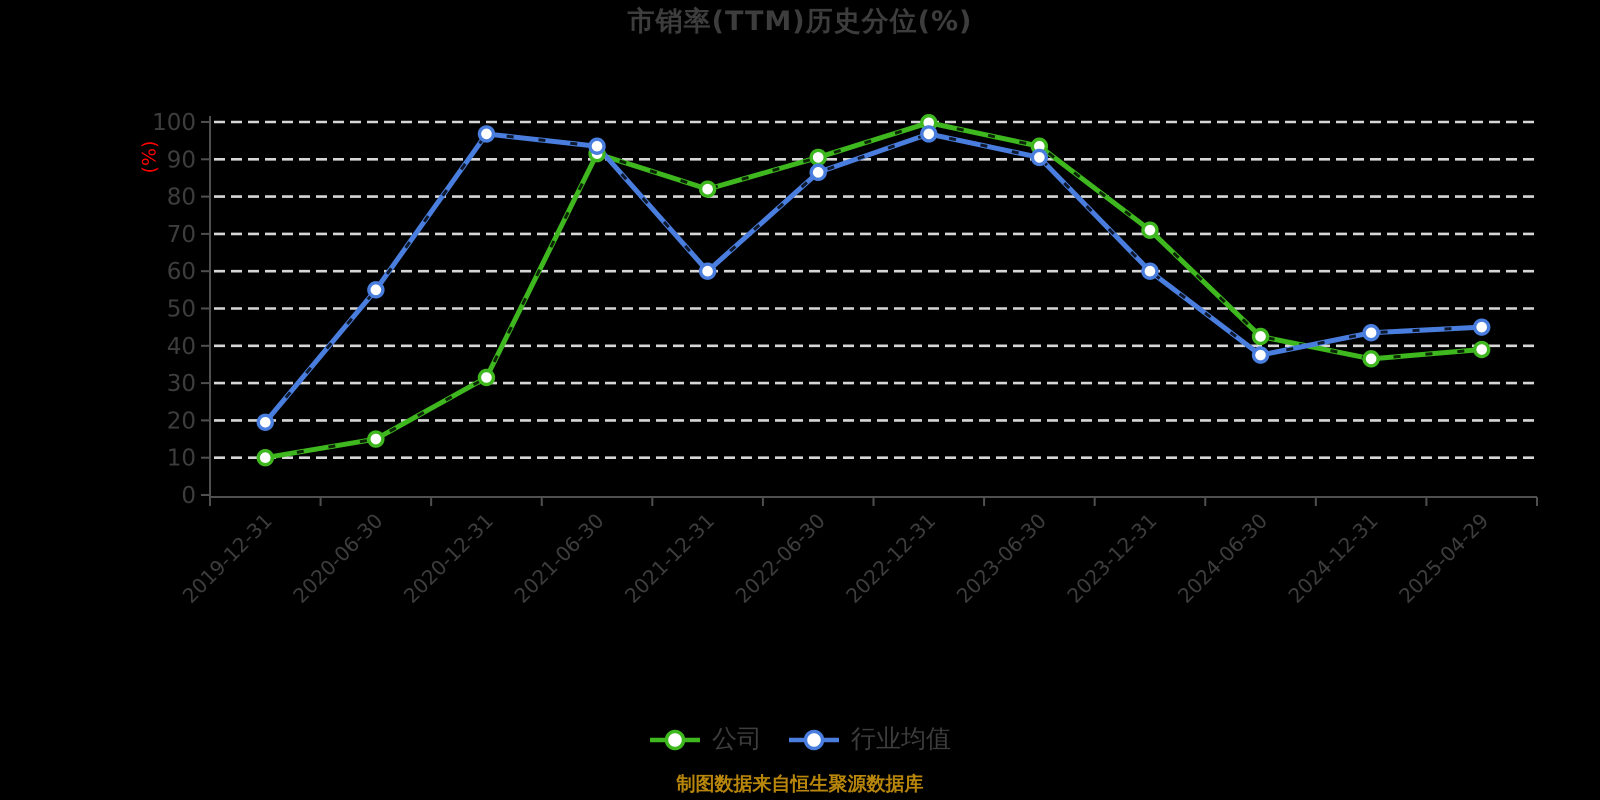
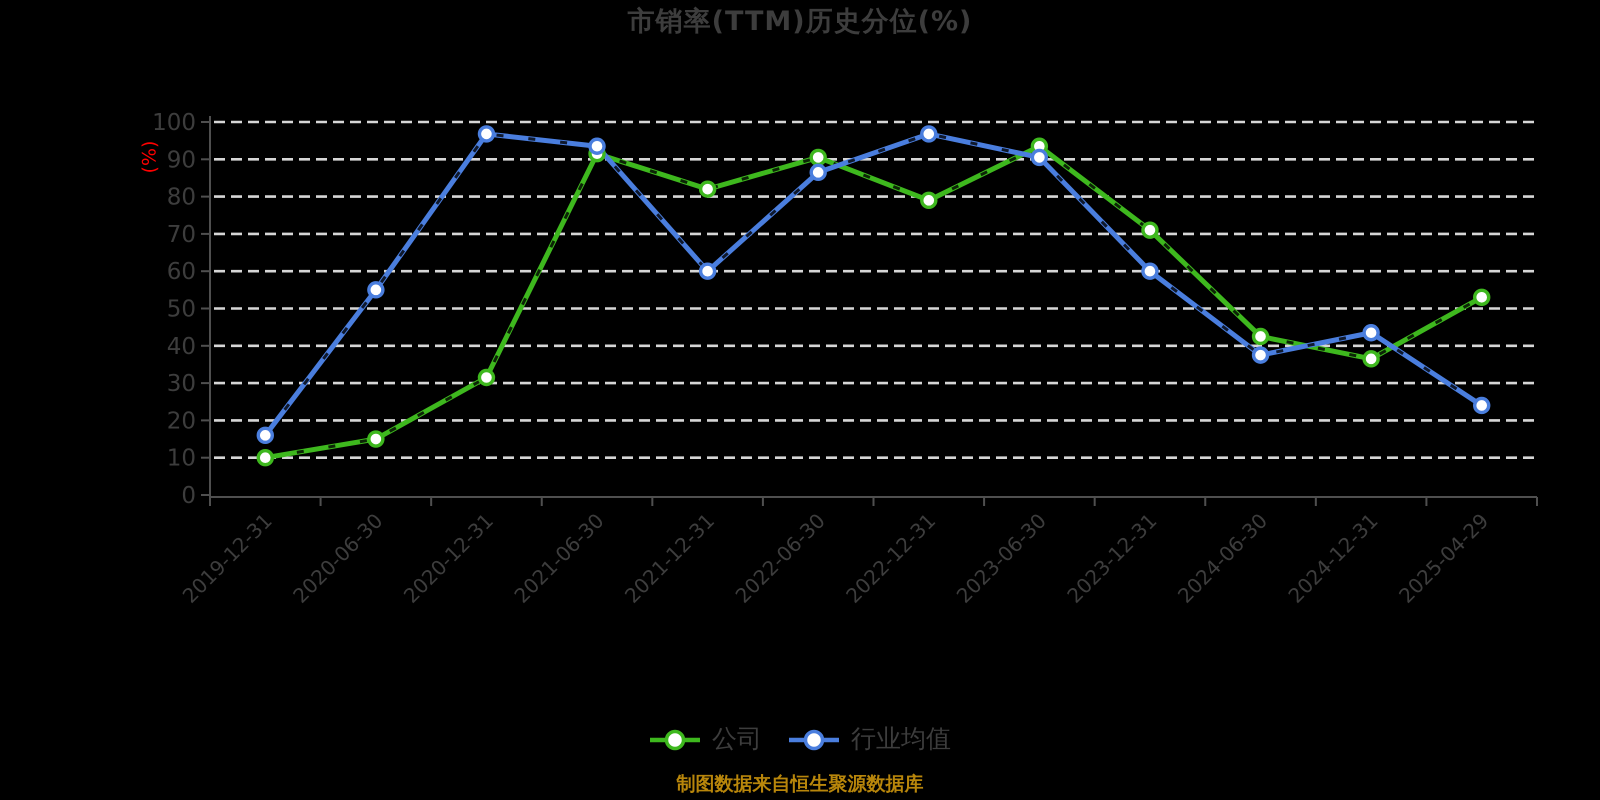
行业均值/2019-12-31: 20 -> 16
公司/2022-12-31: 100 -> 79
公司/2025-04-29: 39 -> 53
行业均值/2025-04-29: 45 -> 24
